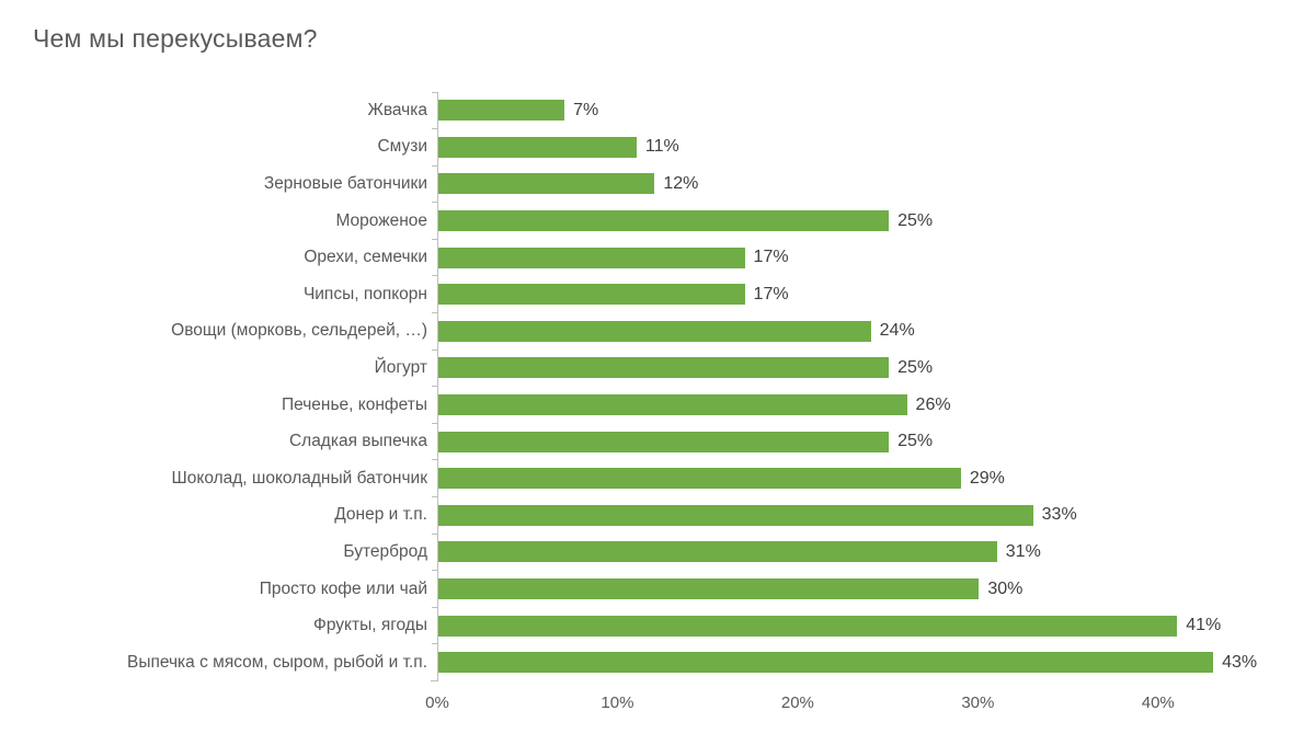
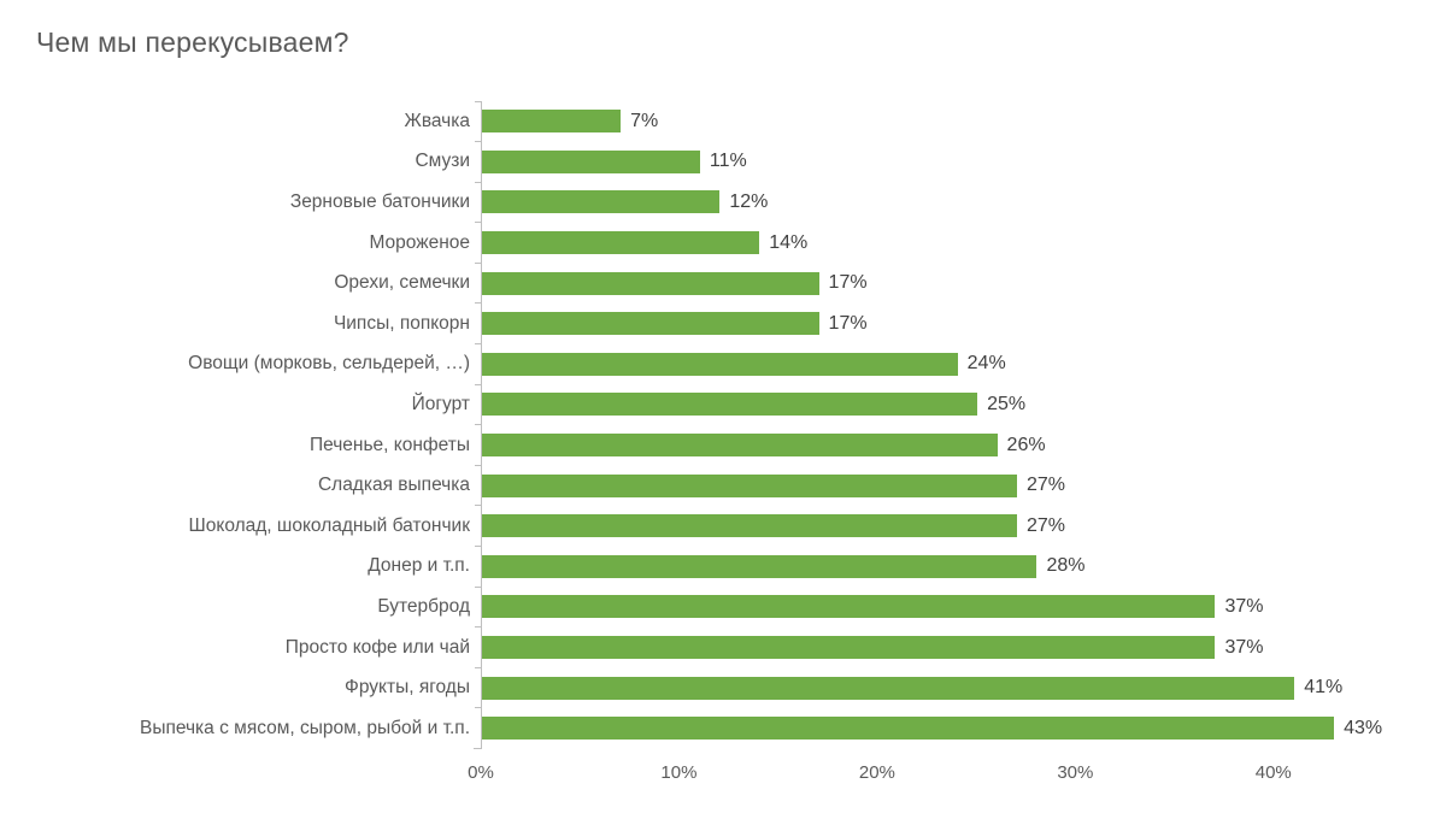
Мороженое: 25% -> 14%
Сладкая выпечка: 25% -> 27%
Шоколад, шоколадный батончик: 29% -> 27%
Донер и т.п.: 33% -> 28%
Бутерброд: 31% -> 37%
Просто кофе или чай: 30% -> 37%
